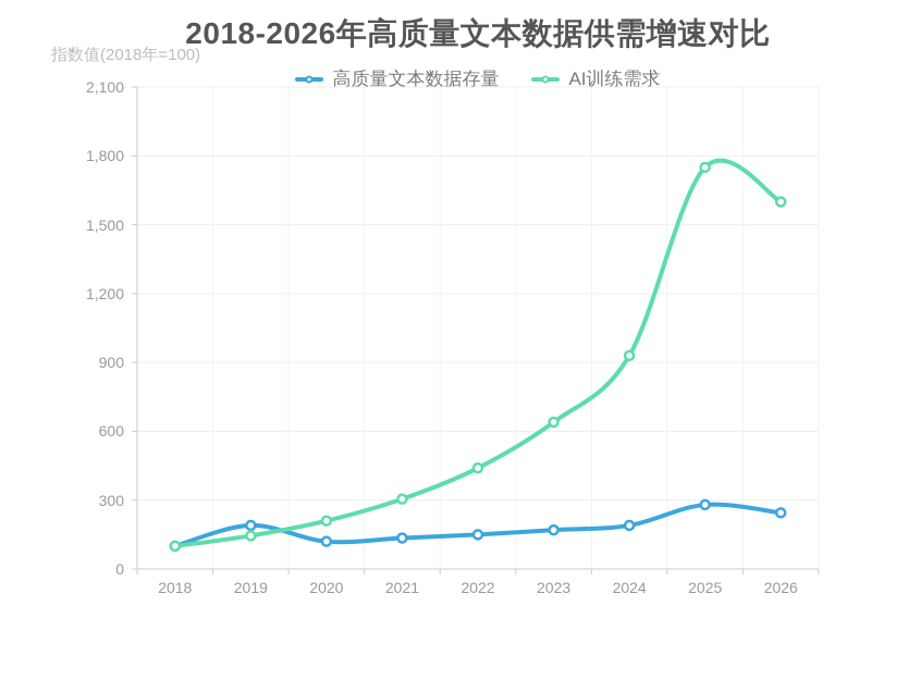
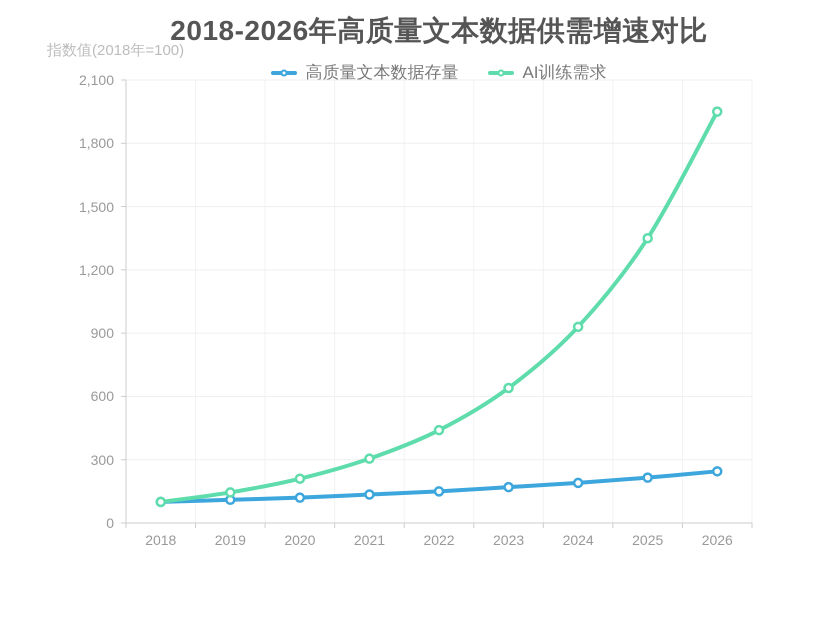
高质量文本数据存量/2019: 190 -> 110
高质量文本数据存量/2025: 280 -> 220
AI训练需求/2025: 1750 -> 1350
AI训练需求/2026: 1600 -> 1950
